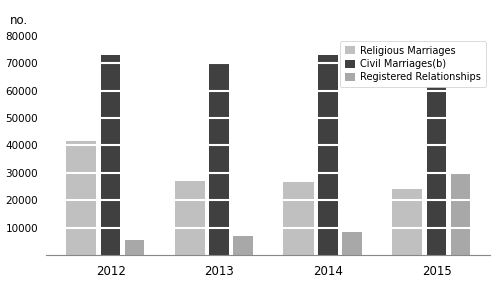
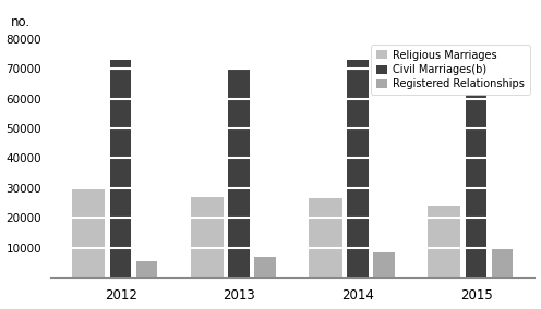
Religious Marriages/2012: 41500 -> 29500
Registered Relationships/2015: 30000 -> 9500
